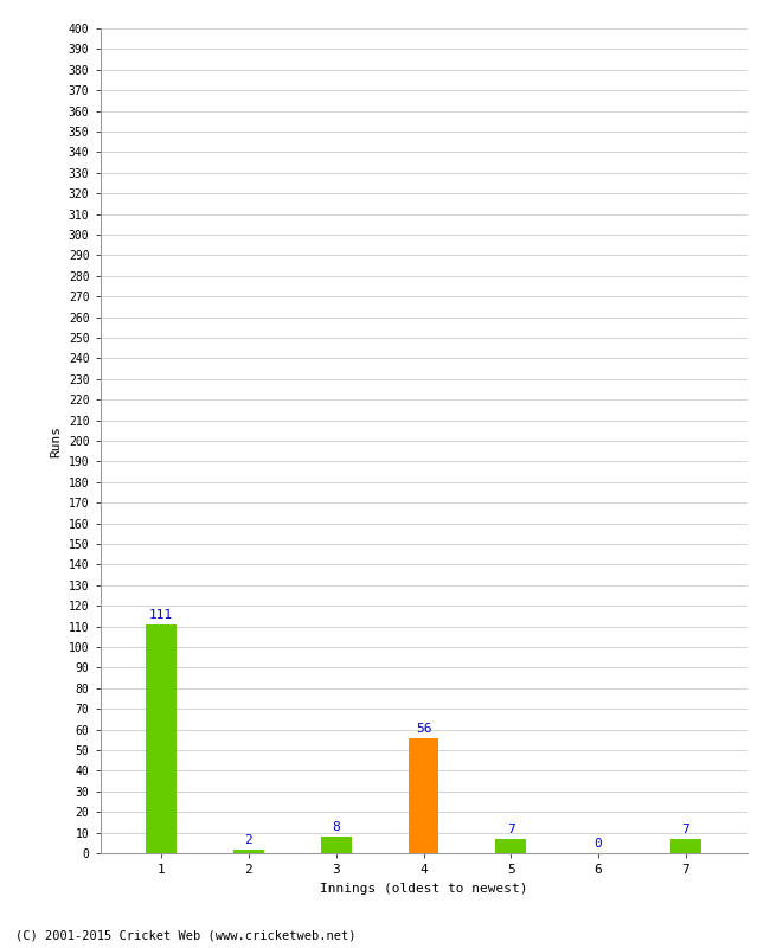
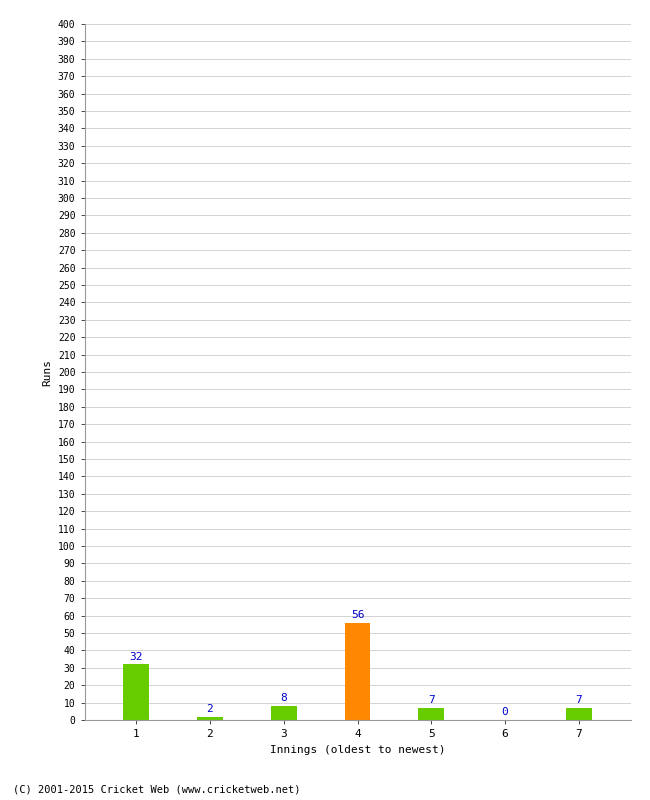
1: 111 -> 32
